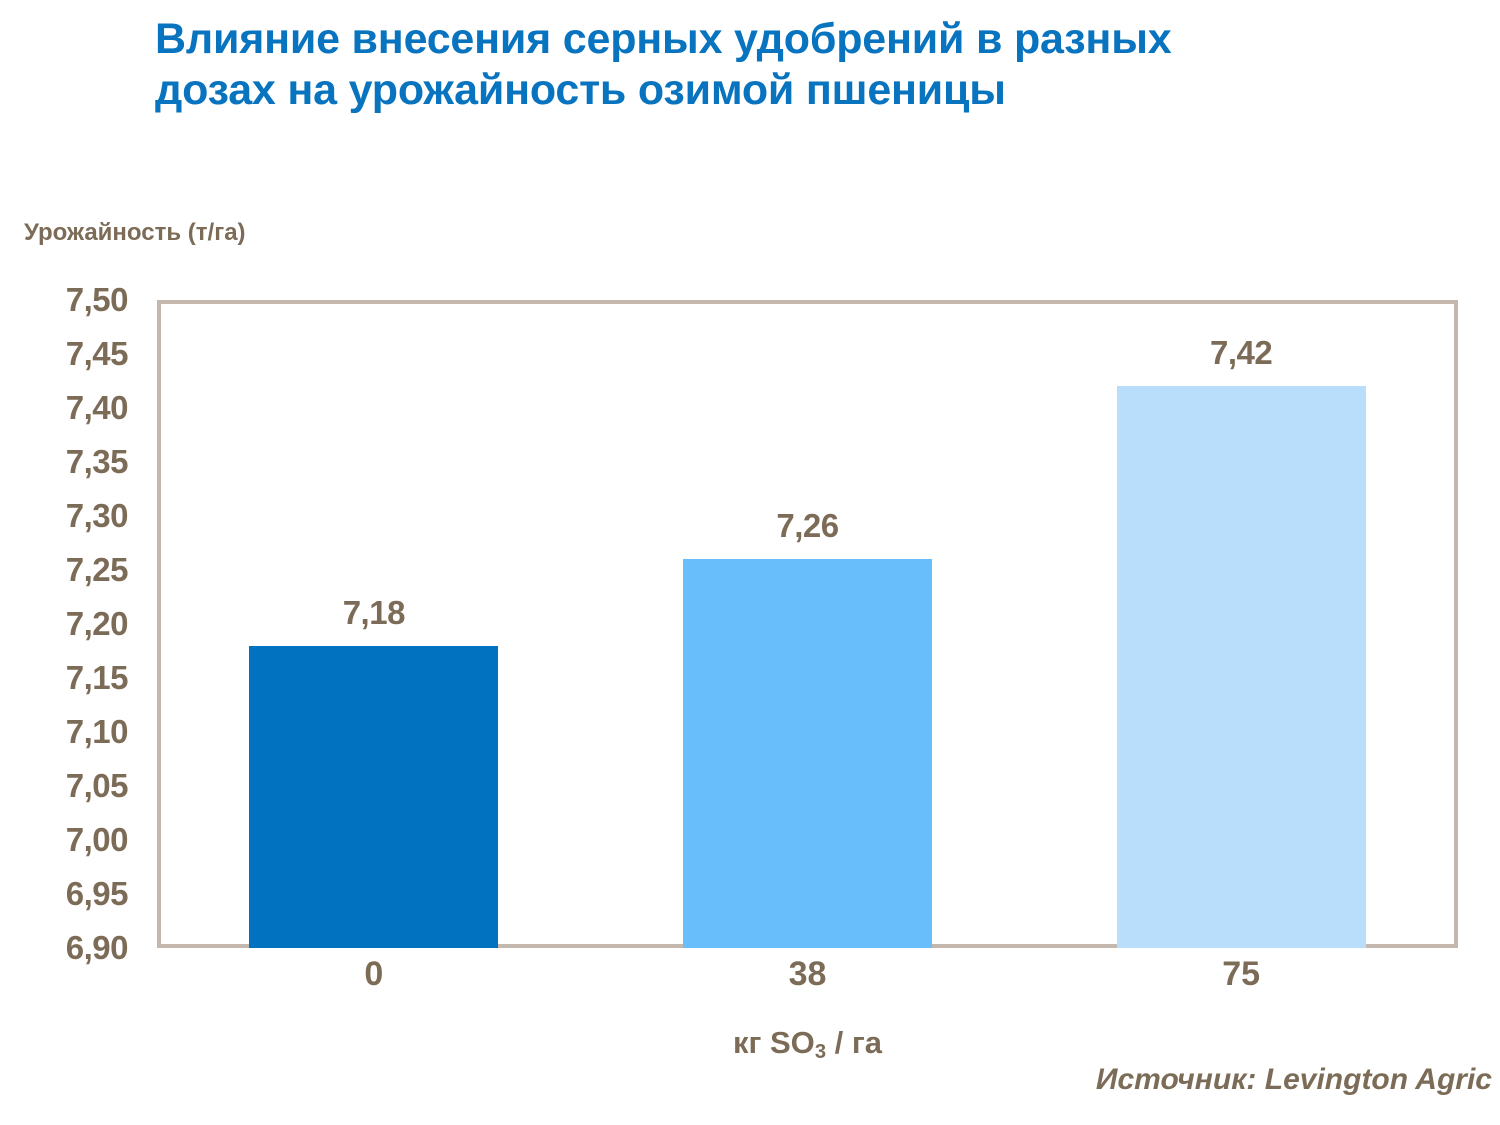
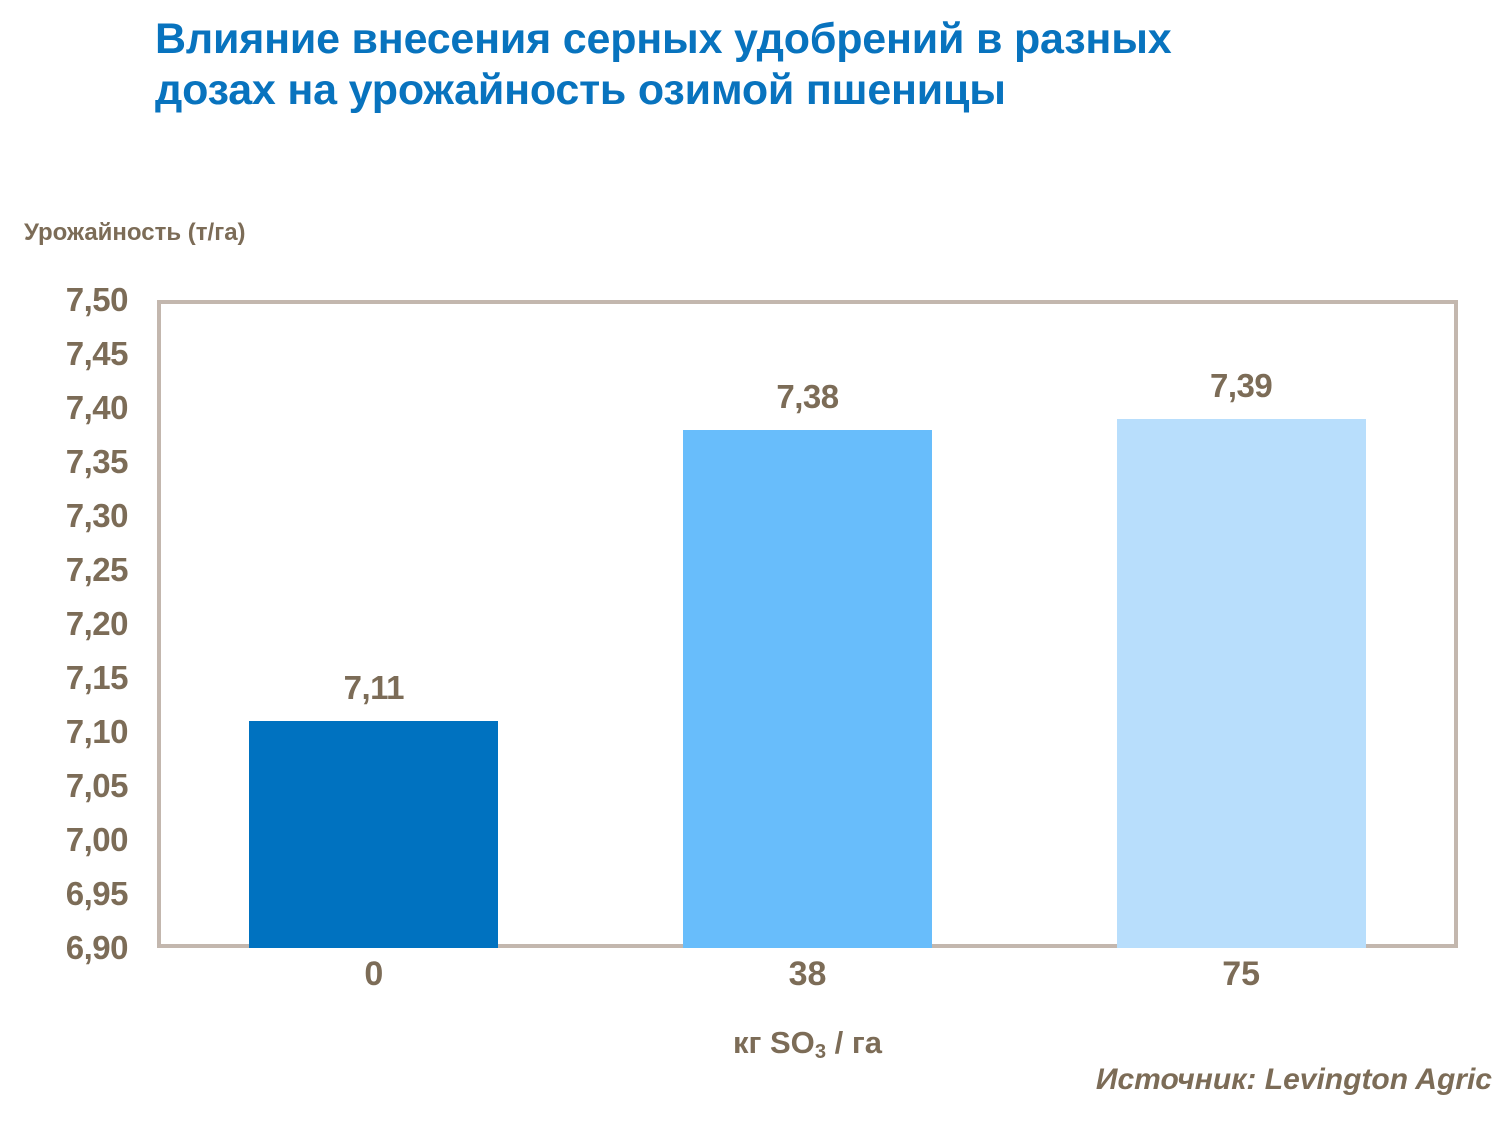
0: 7,18 -> 7,11
38: 7,26 -> 7,38
75: 7,42 -> 7,39
